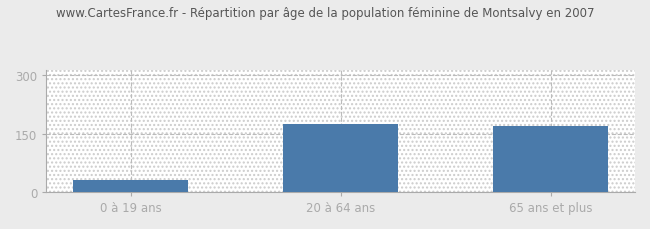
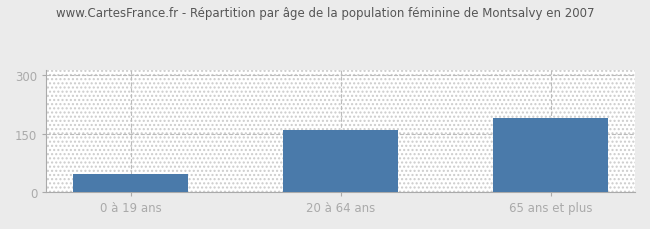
0 à 19 ans: 30 -> 45
20 à 64 ans: 175 -> 160
65 ans et plus: 170 -> 190
